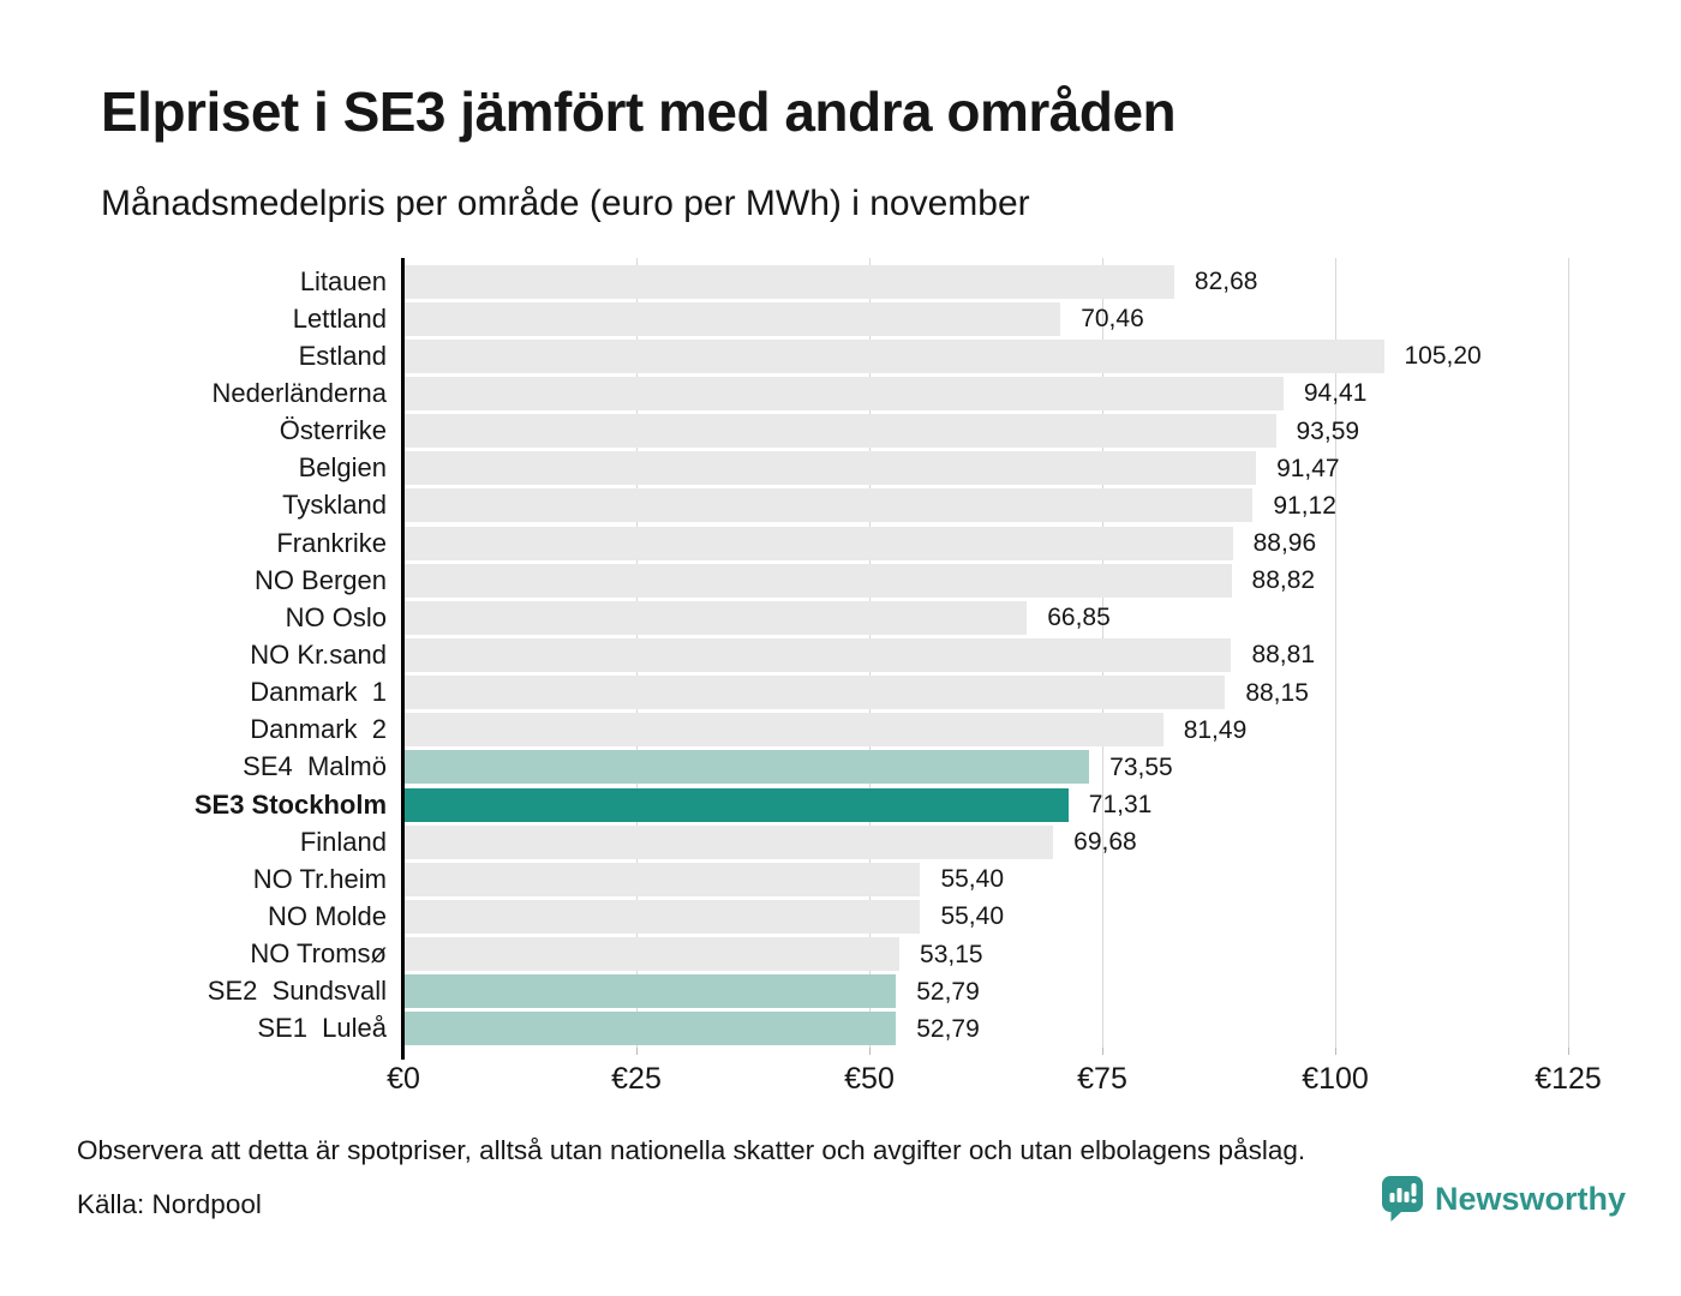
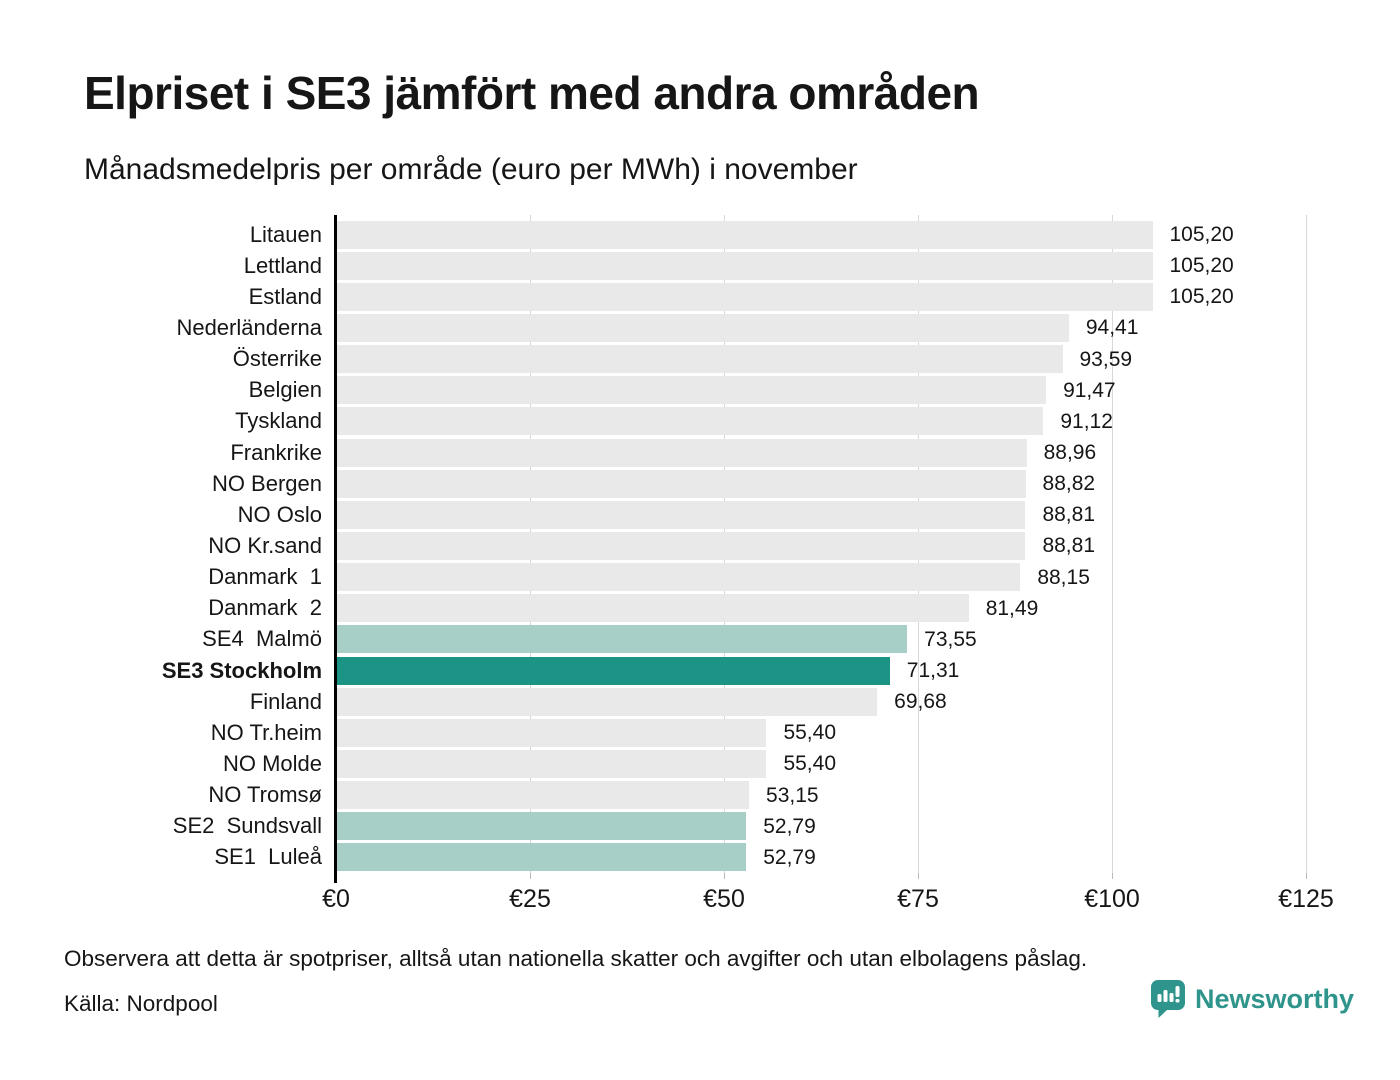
Litauen: 82,68 -> 105,20
Lettland: 70,46 -> 105,20
NO Oslo: 66,85 -> 88,81
